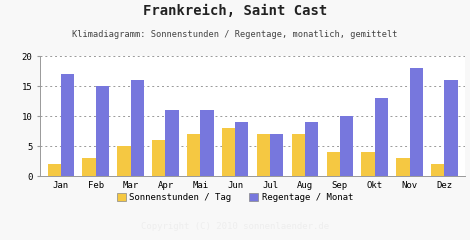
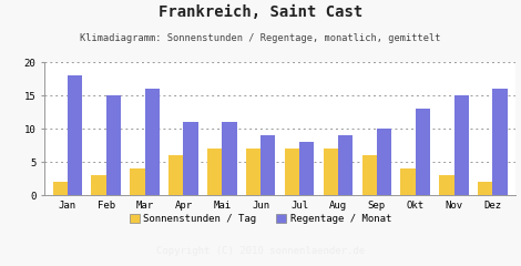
Regentage / Monat/Jan: 17 -> 18
Sonnenstunden / Tag/Mar: 5 -> 4
Sonnenstunden / Tag/Jun: 8 -> 7
Regentage / Monat/Jul: 7 -> 8
Sonnenstunden / Tag/Sep: 4 -> 6
Regentage / Monat/Nov: 18 -> 15
